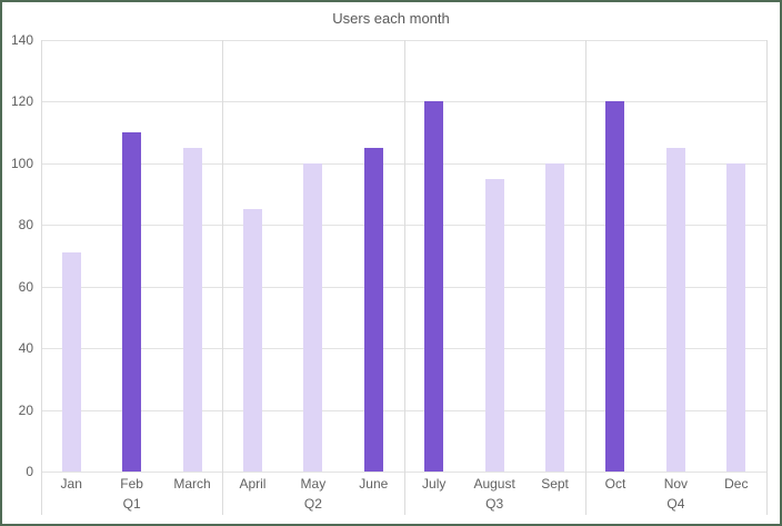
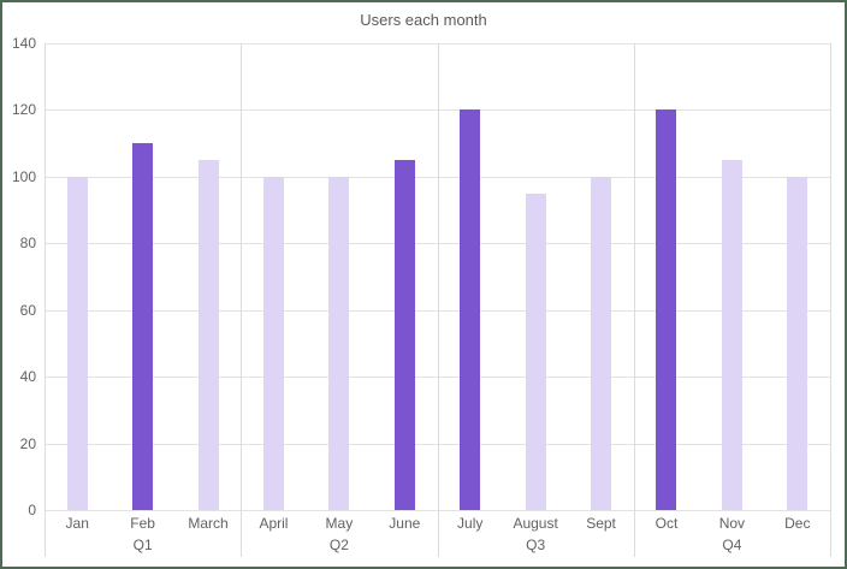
Jan: 71 -> 100
April: 85 -> 100
